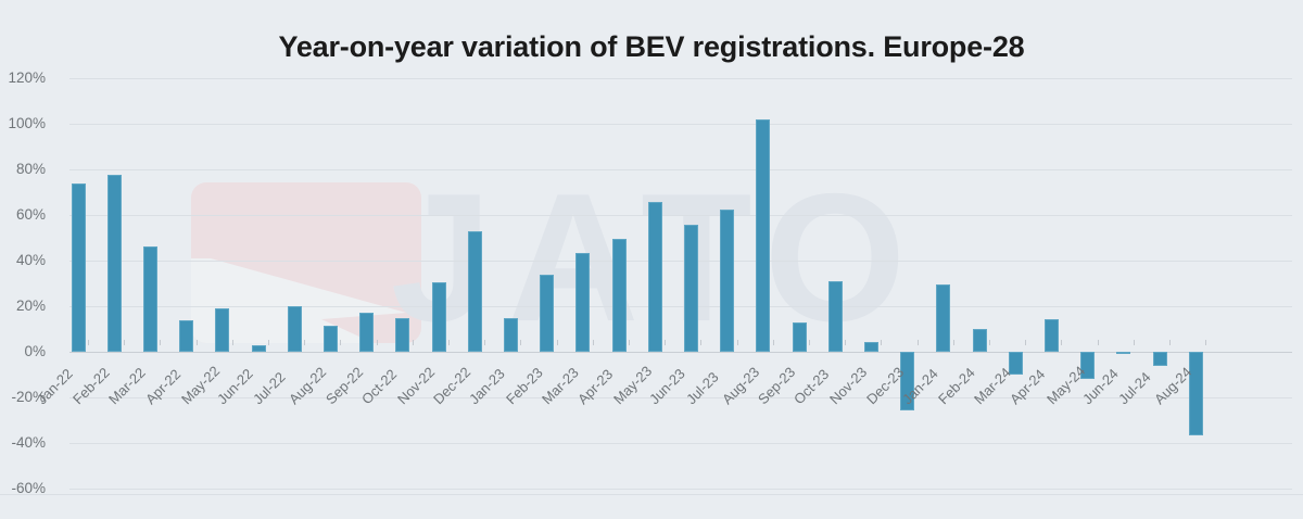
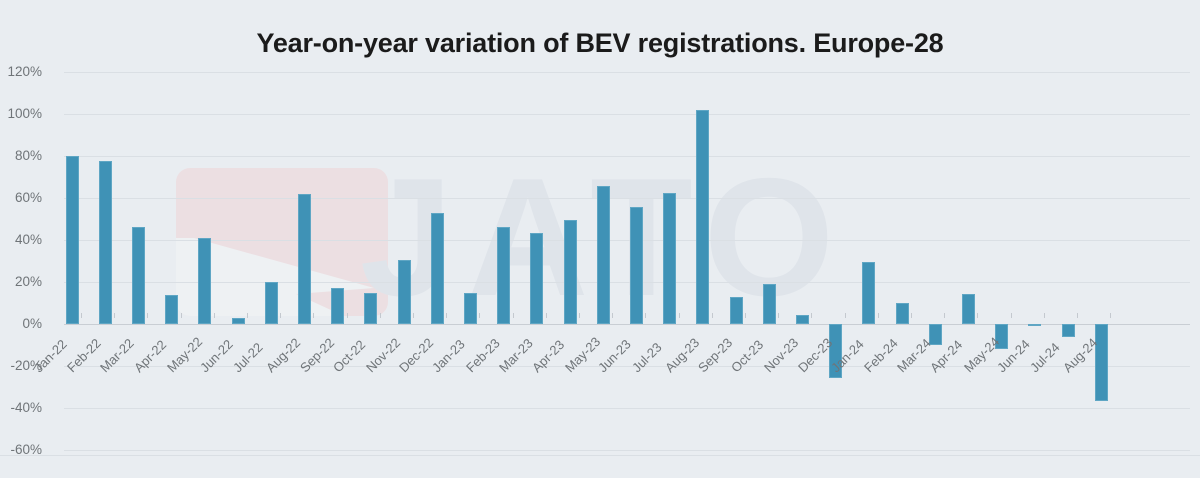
Jan-22: 74% -> 80%
May-22: 19% -> 41%
Aug-22: 12% -> 62%
Feb-23: 34% -> 46%
Oct-23: 31% -> 19%
